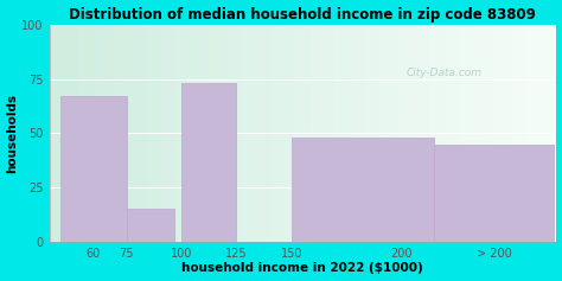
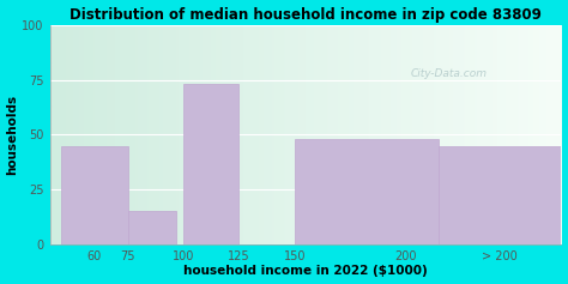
60: 67 -> 45
